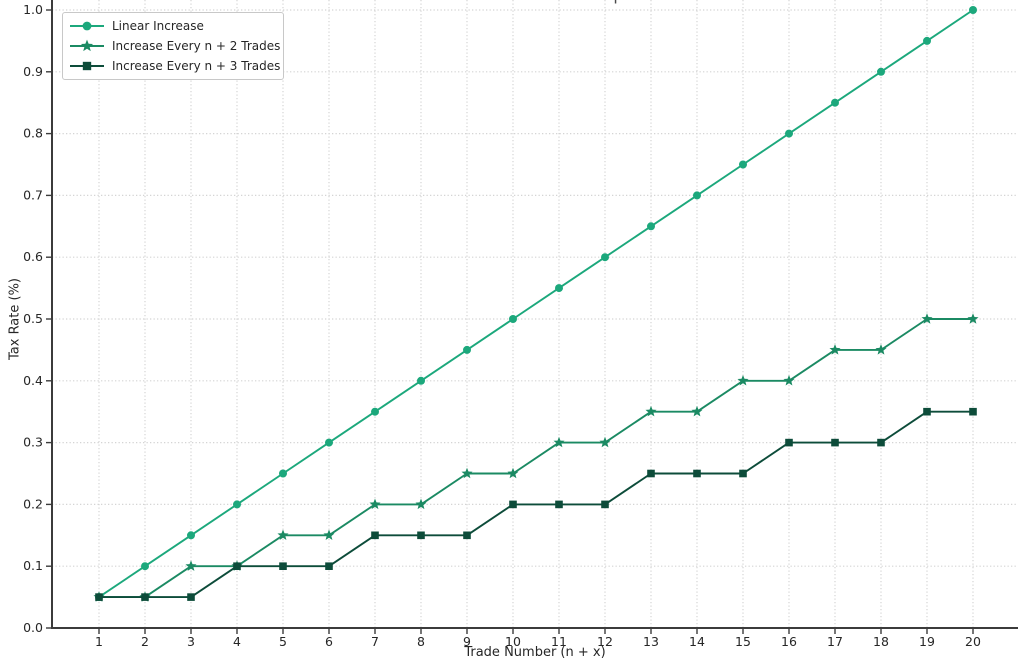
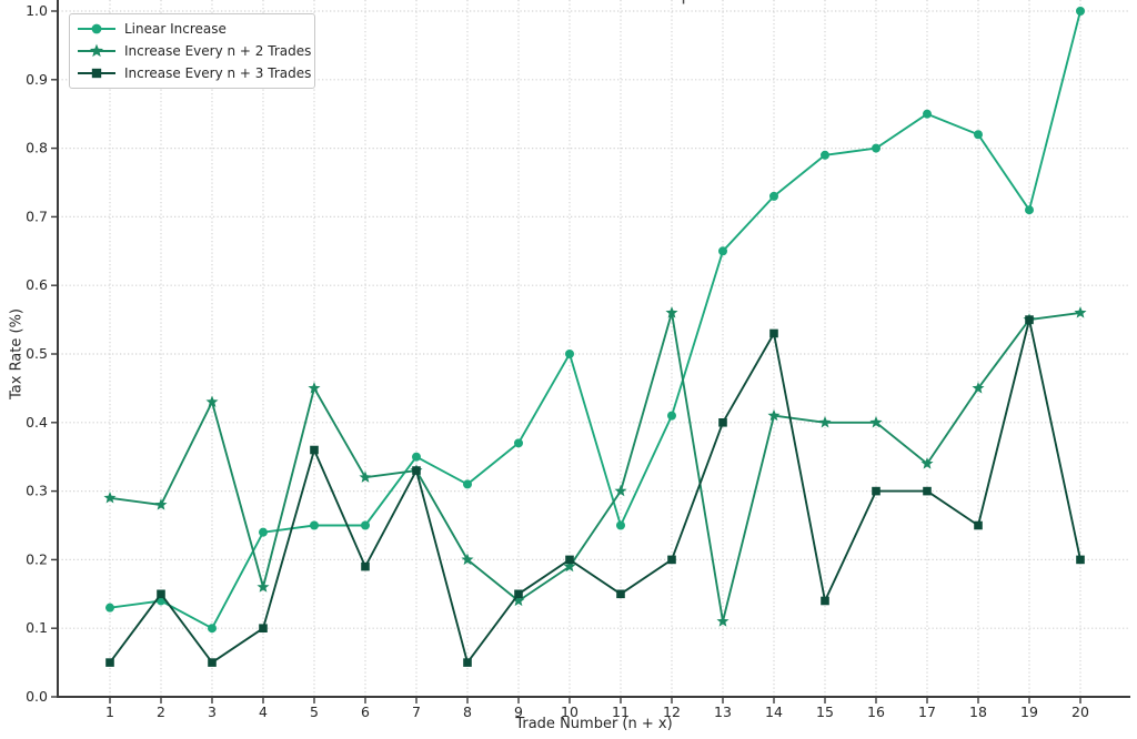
Linear Increase/1: 0.05 -> 0.13
Increase Every n + 2 Trades/1: 0.05 -> 0.29
Linear Increase/2: 0.10 -> 0.14
Increase Every n + 2 Trades/2: 0.05 -> 0.28
Increase Every n + 3 Trades/2: 0.05 -> 0.15
Linear Increase/3: 0.15 -> 0.10
Increase Every n + 2 Trades/3: 0.10 -> 0.43
Linear Increase/4: 0.20 -> 0.24
Increase Every n + 2 Trades/4: 0.10 -> 0.16
Increase Every n + 2 Trades/5: 0.15 -> 0.45
Increase Every n + 3 Trades/5: 0.10 -> 0.36
Linear Increase/6: 0.30 -> 0.25
Increase Every n + 2 Trades/6: 0.15 -> 0.32
Increase Every n + 3 Trades/6: 0.10 -> 0.19
Increase Every n + 2 Trades/7: 0.20 -> 0.33
Increase Every n + 3 Trades/7: 0.15 -> 0.33
Linear Increase/8: 0.40 -> 0.31
Increase Every n + 3 Trades/8: 0.15 -> 0.05
Linear Increase/9: 0.45 -> 0.37
Increase Every n + 2 Trades/9: 0.25 -> 0.14
Increase Every n + 2 Trades/10: 0.25 -> 0.19
Linear Increase/11: 0.55 -> 0.25
Increase Every n + 3 Trades/11: 0.20 -> 0.15
Linear Increase/12: 0.60 -> 0.41
Increase Every n + 2 Trades/12: 0.30 -> 0.56
Increase Every n + 2 Trades/13: 0.35 -> 0.11
Increase Every n + 3 Trades/13: 0.25 -> 0.40
Linear Increase/14: 0.70 -> 0.73
Increase Every n + 2 Trades/14: 0.35 -> 0.41
Increase Every n + 3 Trades/14: 0.25 -> 0.53
Linear Increase/15: 0.75 -> 0.79
Increase Every n + 3 Trades/15: 0.25 -> 0.14
Increase Every n + 2 Trades/17: 0.45 -> 0.34
Linear Increase/18: 0.90 -> 0.82
Increase Every n + 3 Trades/18: 0.30 -> 0.25
Linear Increase/19: 0.95 -> 0.71
Increase Every n + 2 Trades/19: 0.50 -> 0.55
Increase Every n + 3 Trades/19: 0.35 -> 0.55
Increase Every n + 2 Trades/20: 0.50 -> 0.56
Increase Every n + 3 Trades/20: 0.35 -> 0.20
